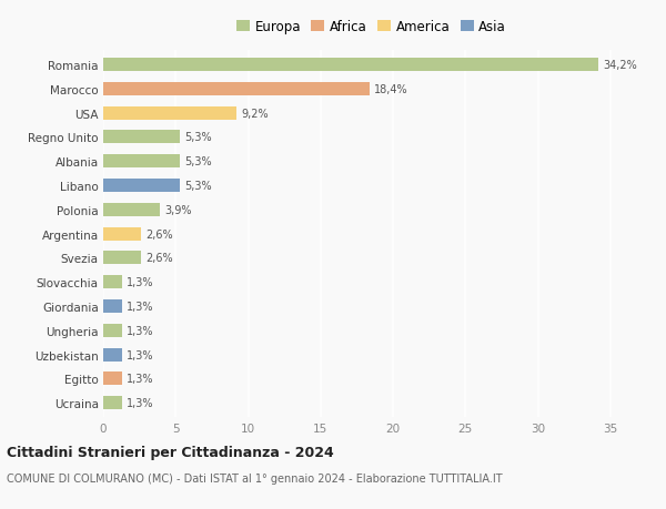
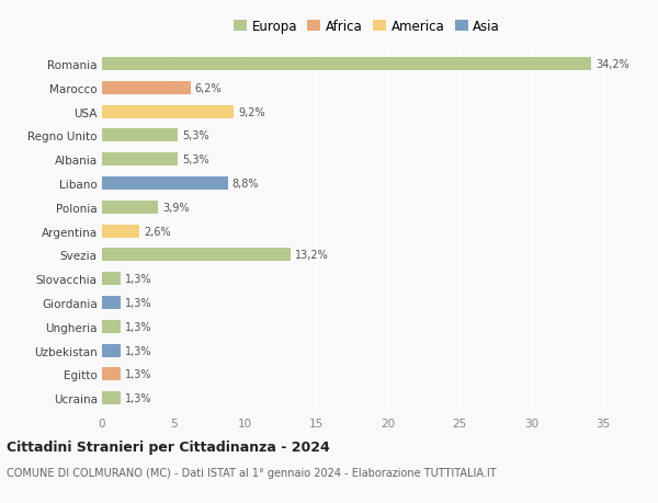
Marocco: 18,4% -> 6,2%
Libano: 5,3% -> 8,8%
Svezia: 2,6% -> 13,2%
